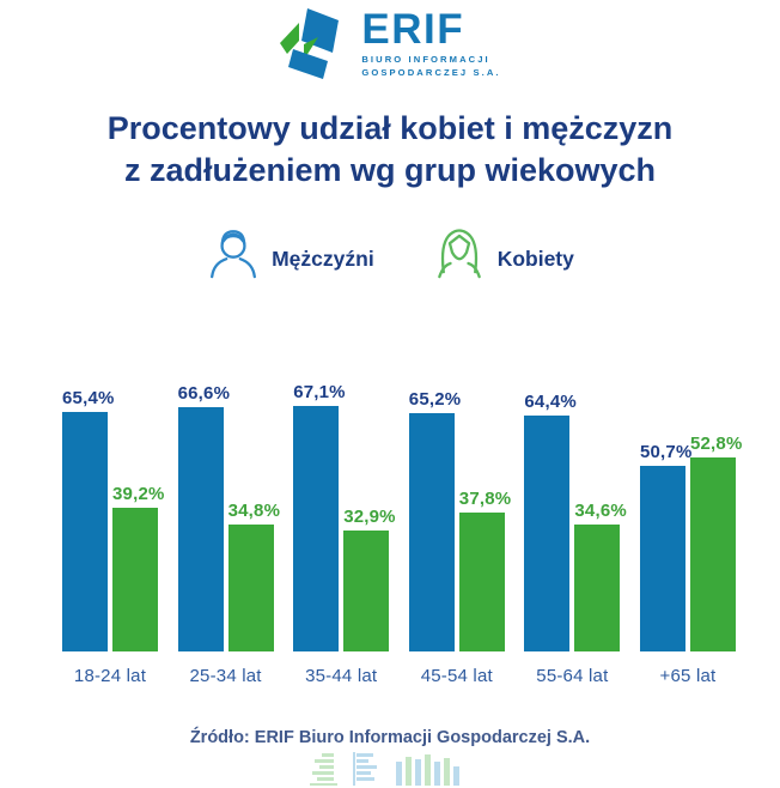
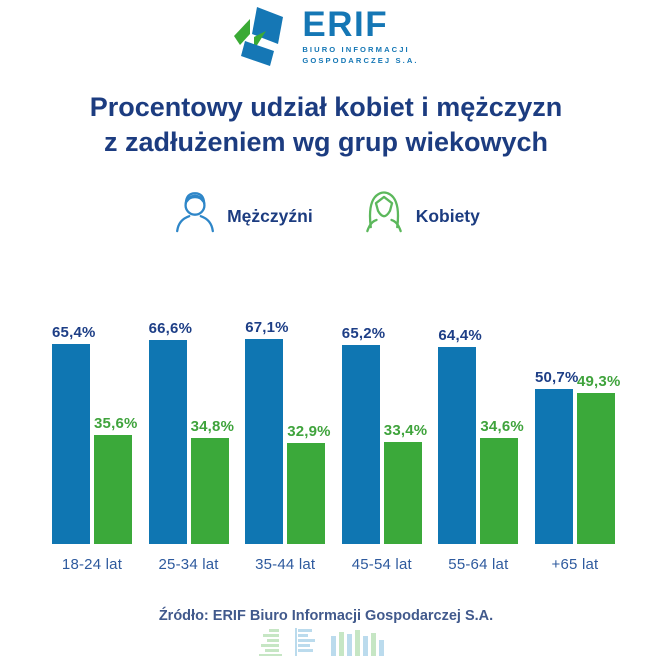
Kobiety/18-24 lat: 39,2% -> 35,6%
Kobiety/45-54 lat: 37,8% -> 33,4%
Kobiety/+65 lat: 52,8% -> 49,3%
